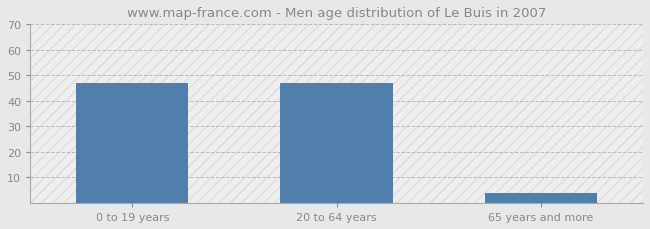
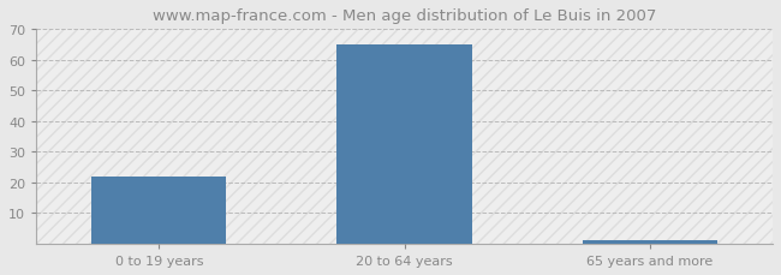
0 to 19 years: 47 -> 22
20 to 64 years: 47 -> 65
65 years and more: 4 -> 1
